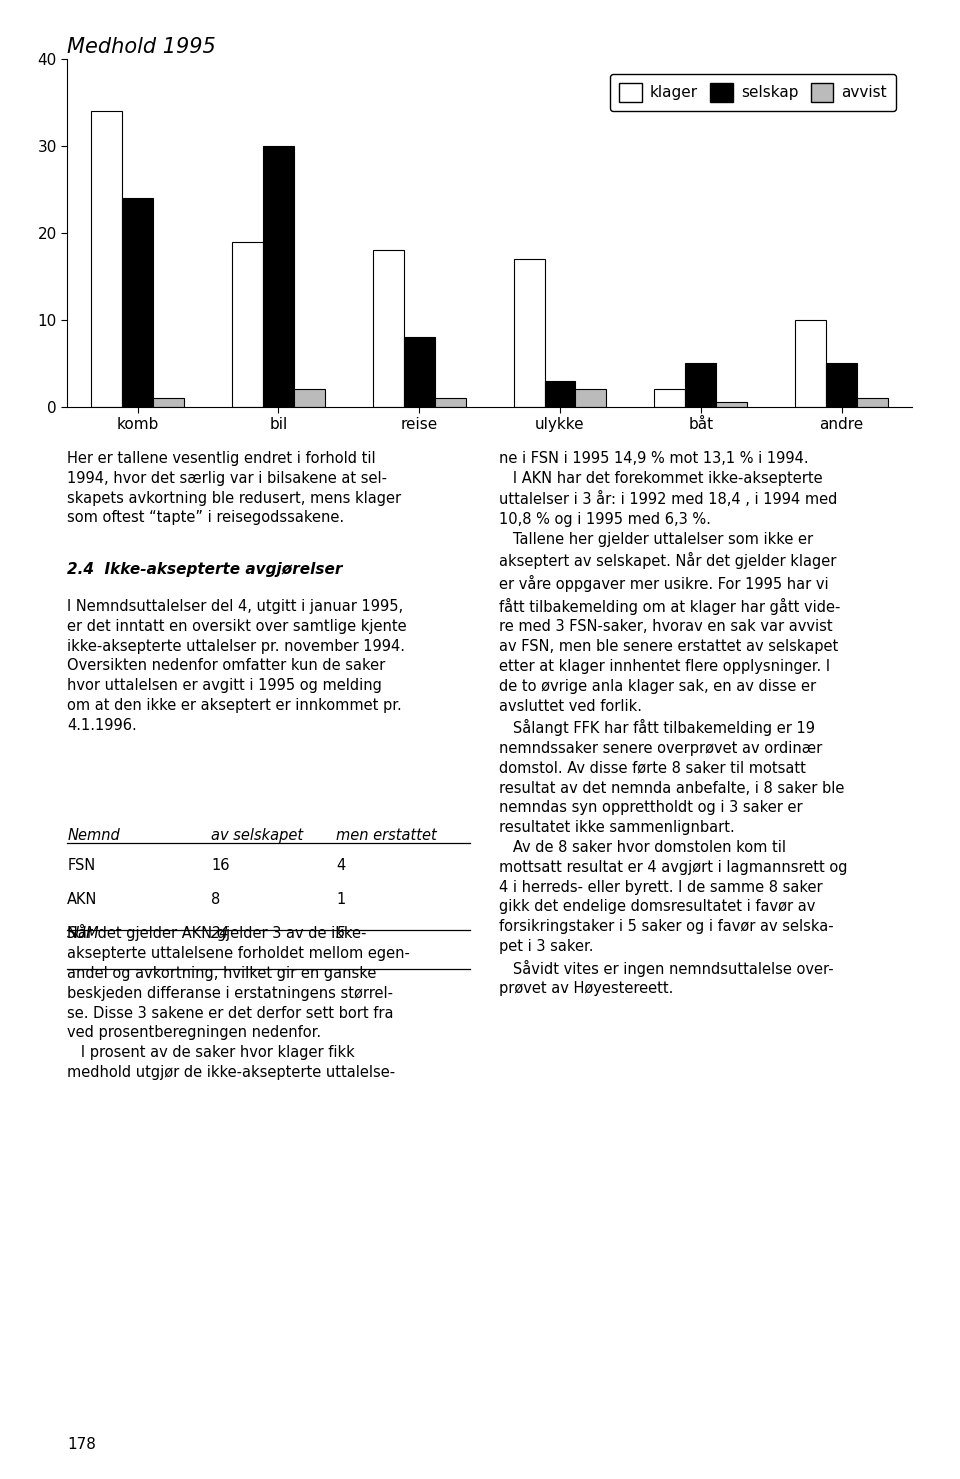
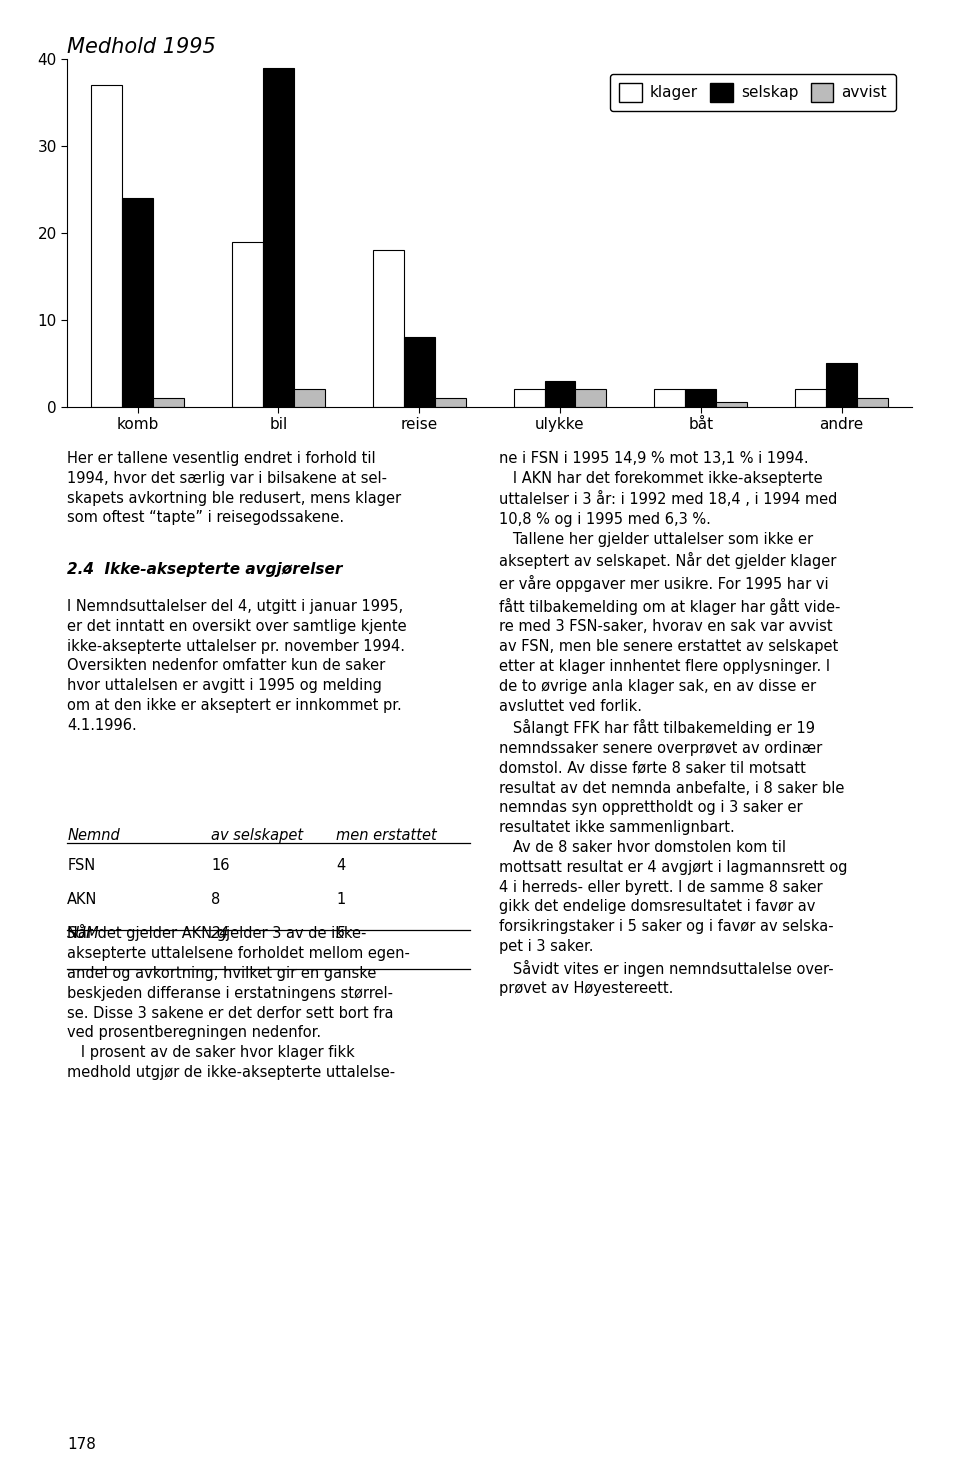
klager/komb: 34 -> 37
selskap/bil: 30 -> 39
klager/ulykke: 17 -> 2
selskap/båt: 5 -> 2
klager/andre: 10 -> 2
